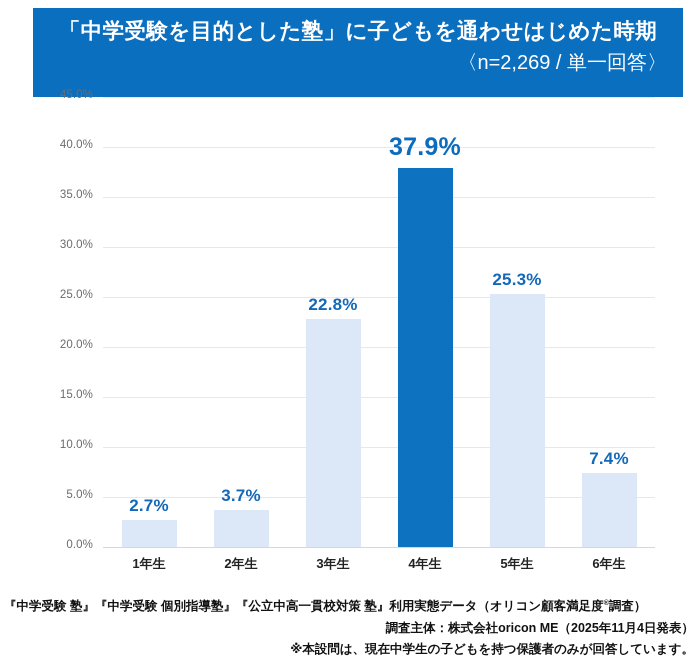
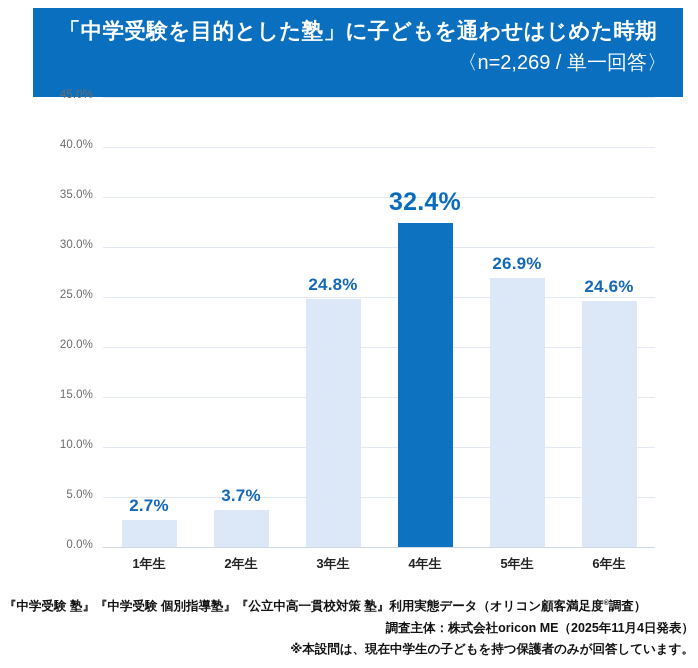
3年生: 22.8% -> 24.8%
4年生: 37.9% -> 32.4%
5年生: 25.3% -> 26.9%
6年生: 7.4% -> 24.6%
